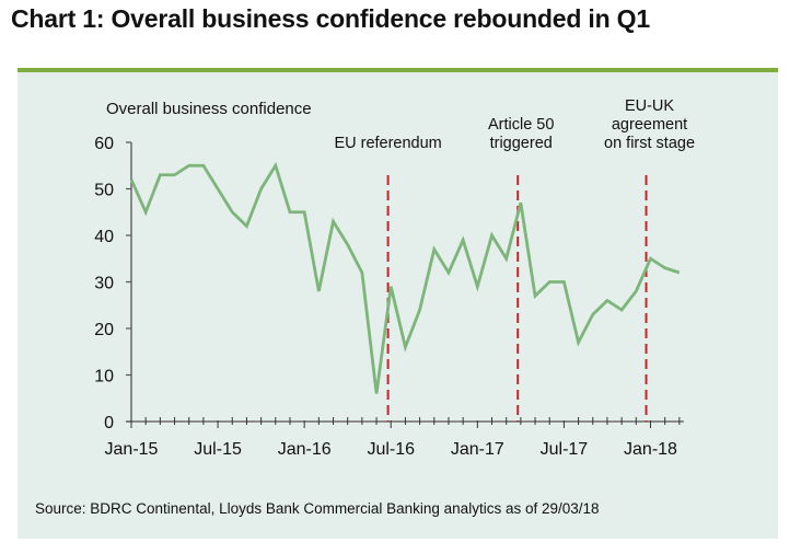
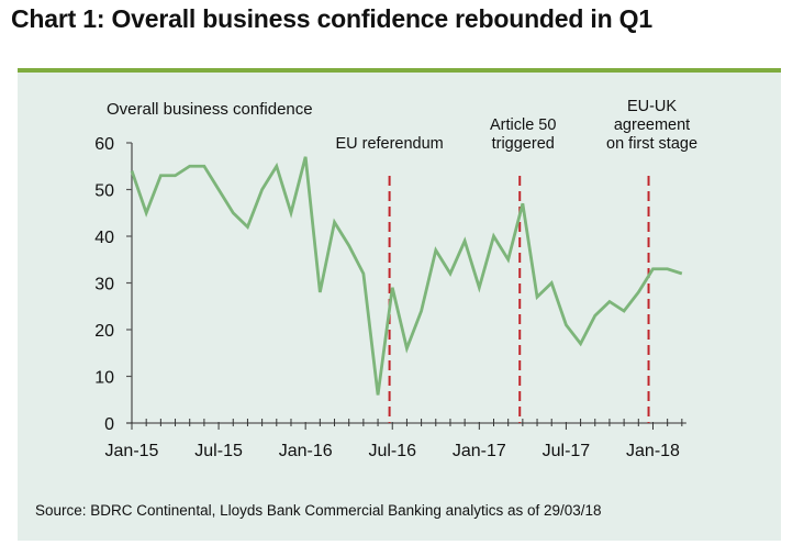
Jan-15: 52 -> 54
Jan-16: 45 -> 57
Jul-17: 30 -> 21
Jan-18: 35 -> 33
